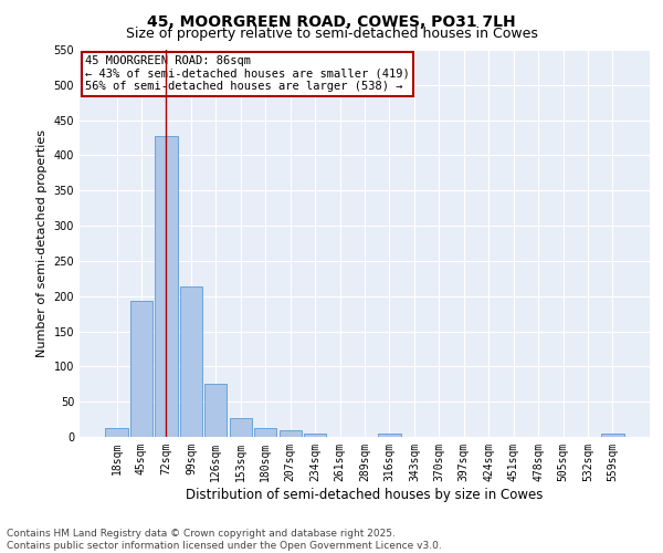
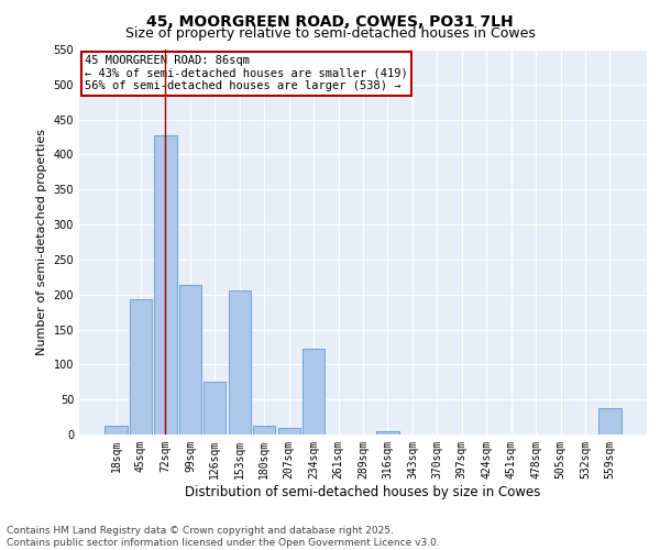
153sqm: 27 -> 206
234sqm: 4 -> 122
559sqm: 4 -> 38
